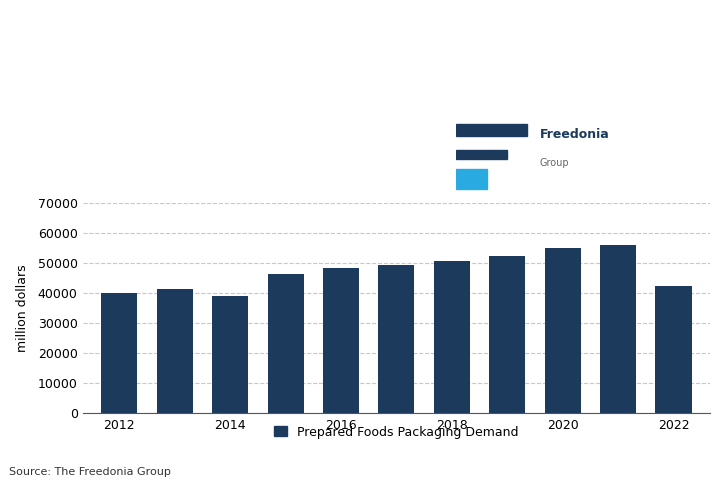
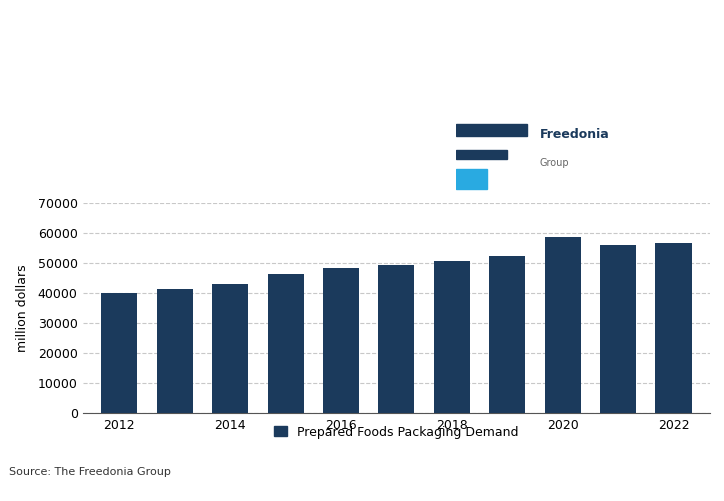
2014: 39000 -> 43000
2020: 55000 -> 58500
2022: 42500 -> 56500
